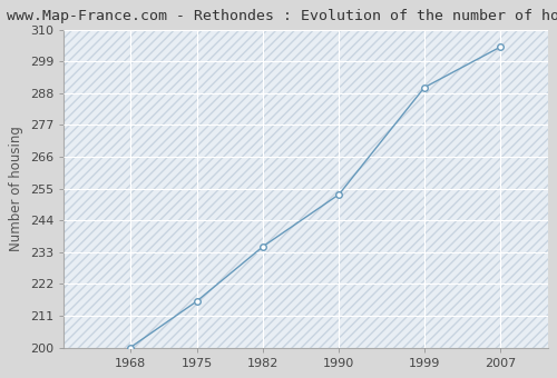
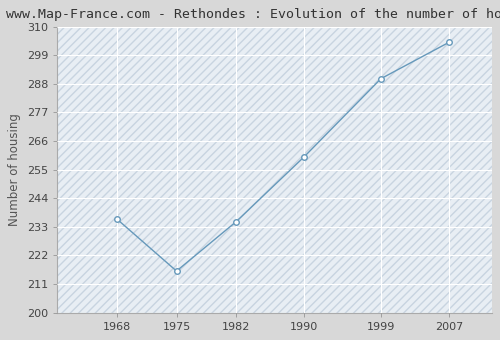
1968: 200 -> 236
1990: 253 -> 260
